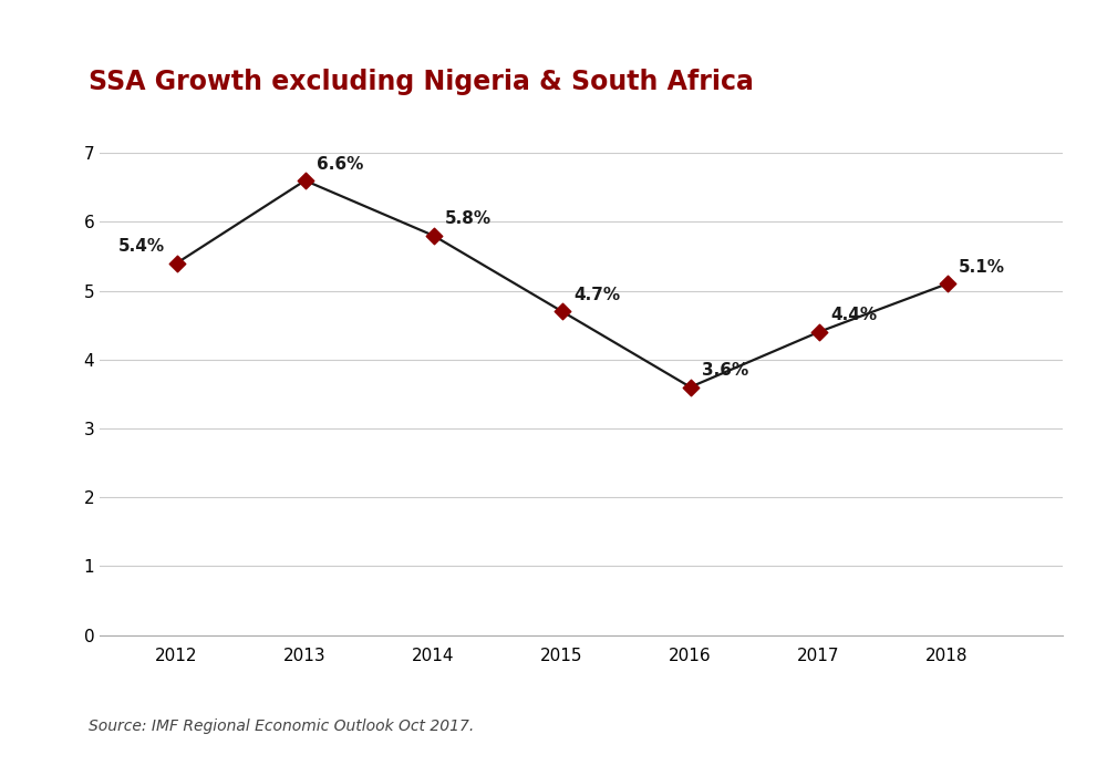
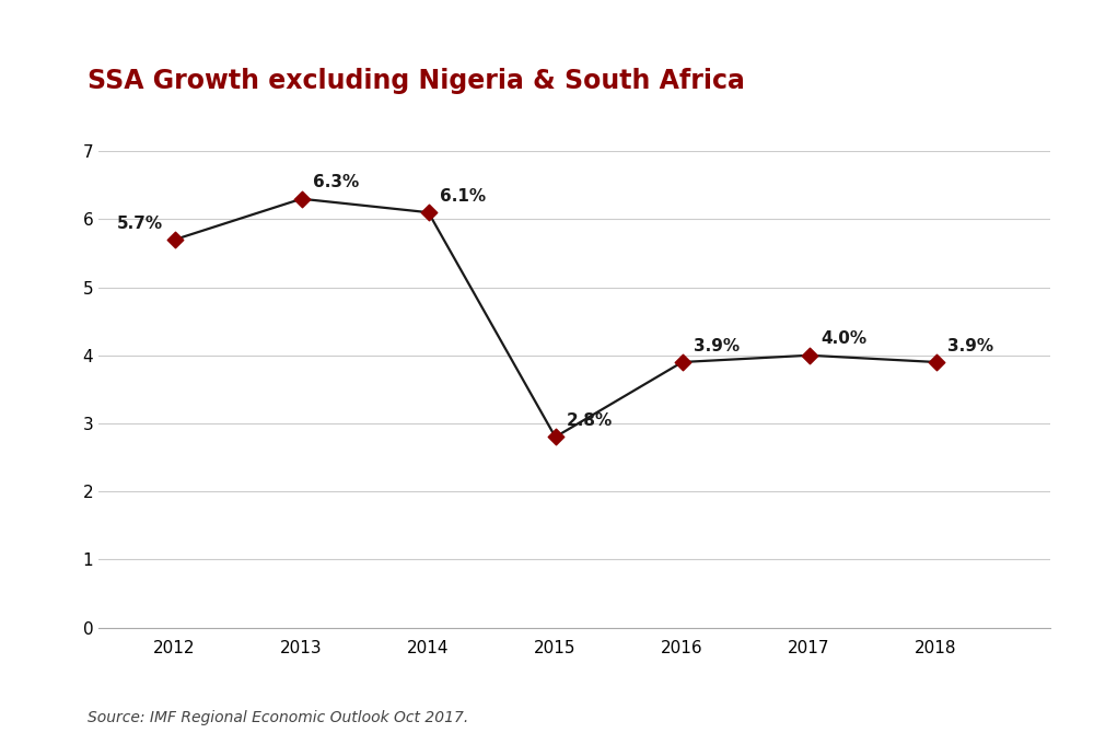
2012: 5.4% -> 5.7%
2013: 6.6% -> 6.3%
2014: 5.8% -> 6.1%
2015: 4.7% -> 2.8%
2016: 3.6% -> 3.9%
2017: 4.4% -> 4.0%
2018: 5.1% -> 3.9%
